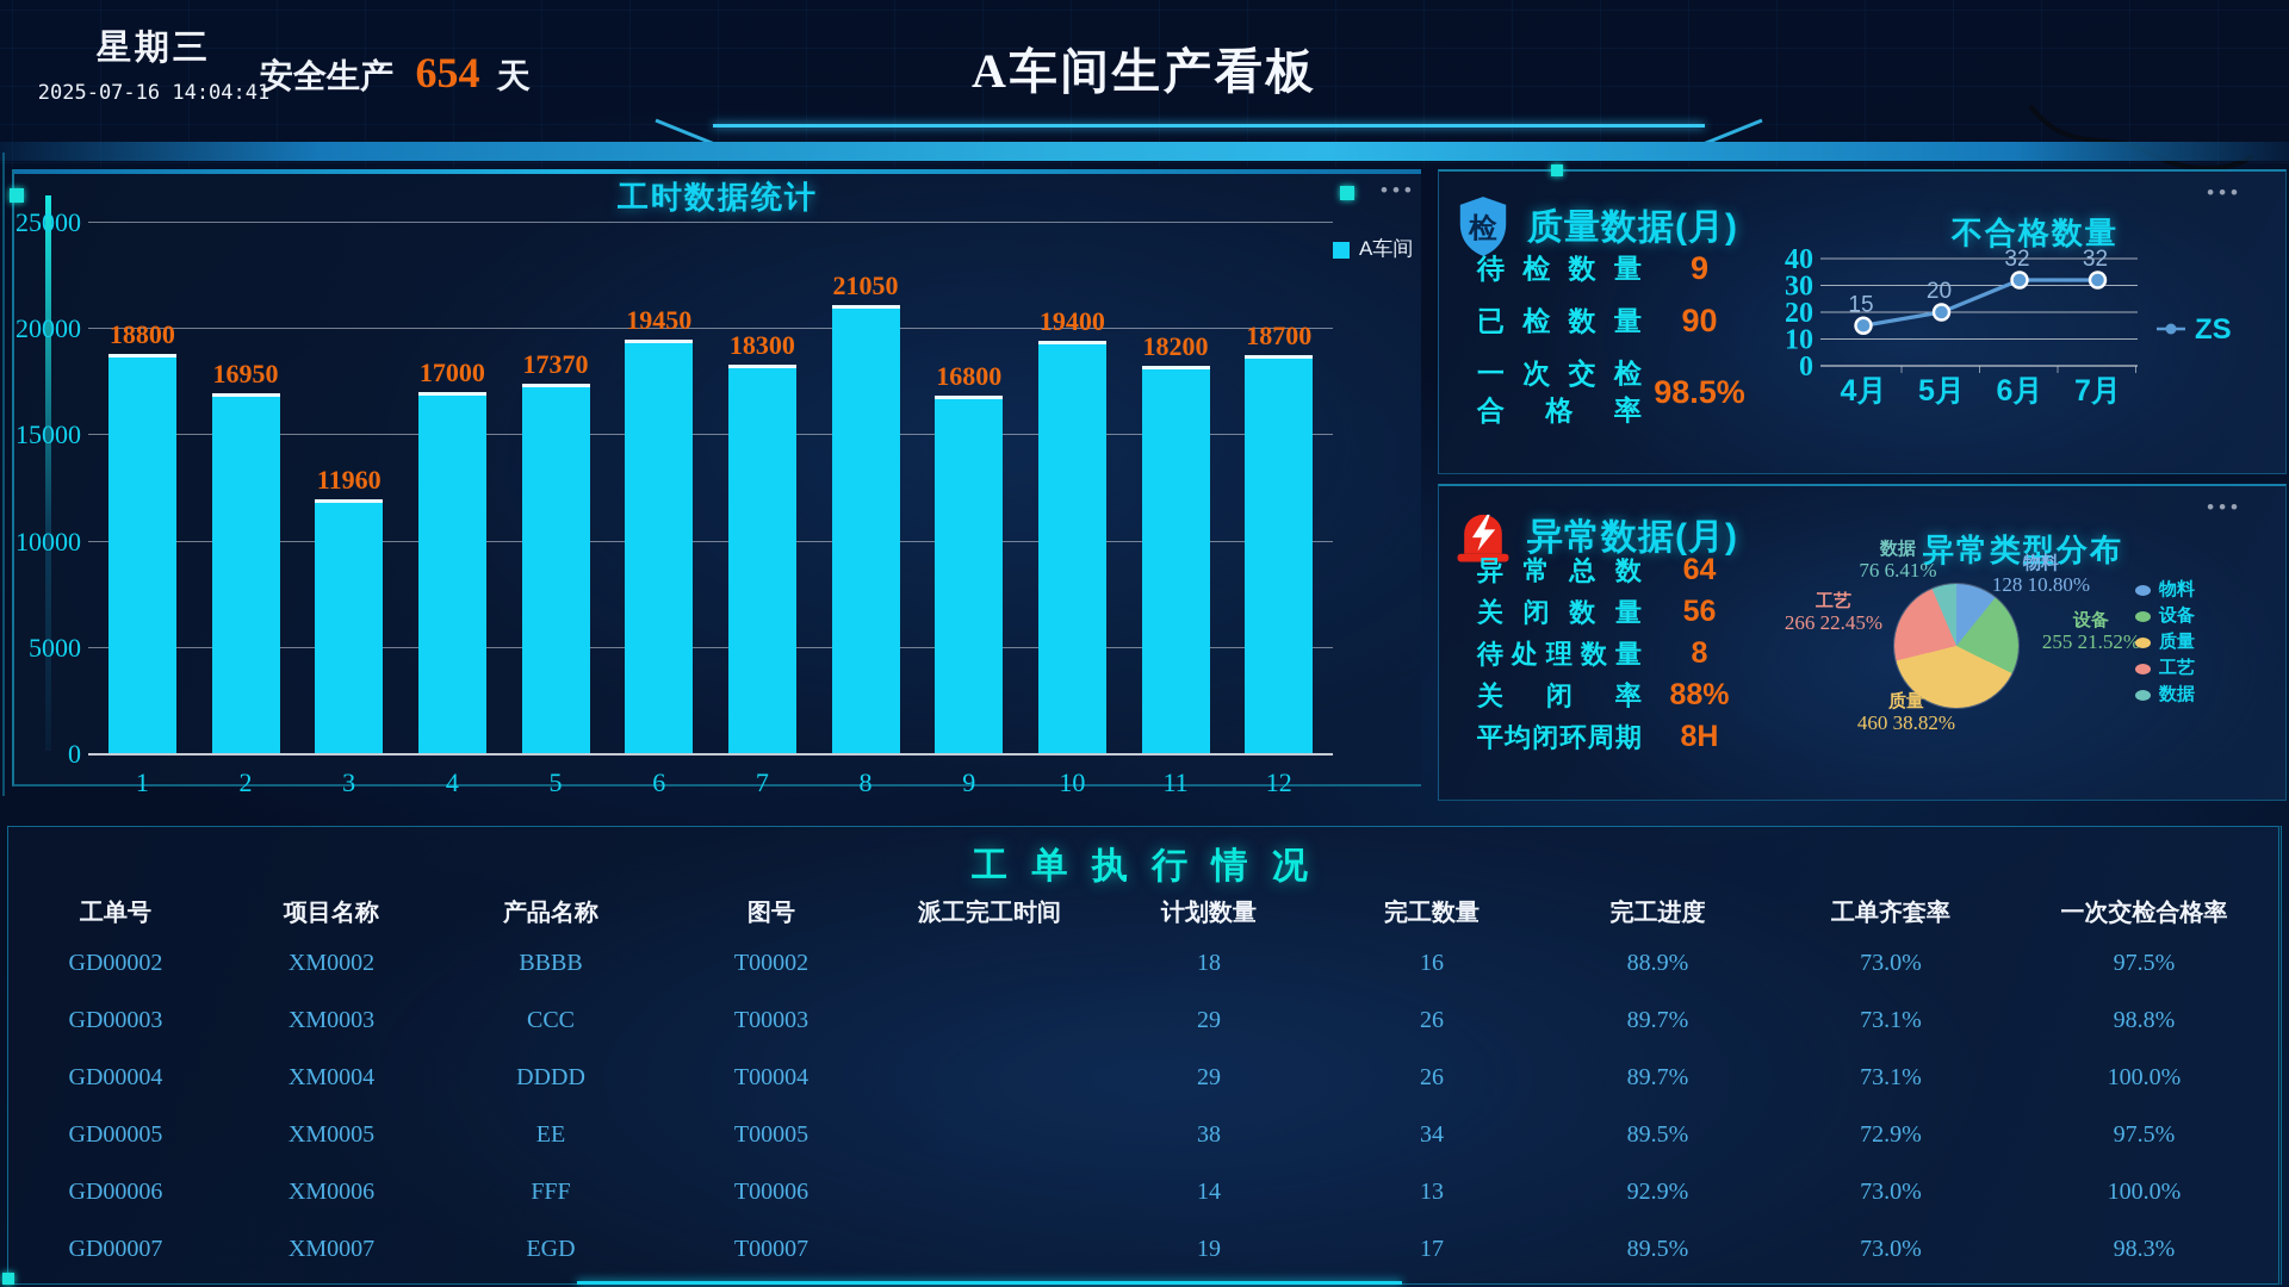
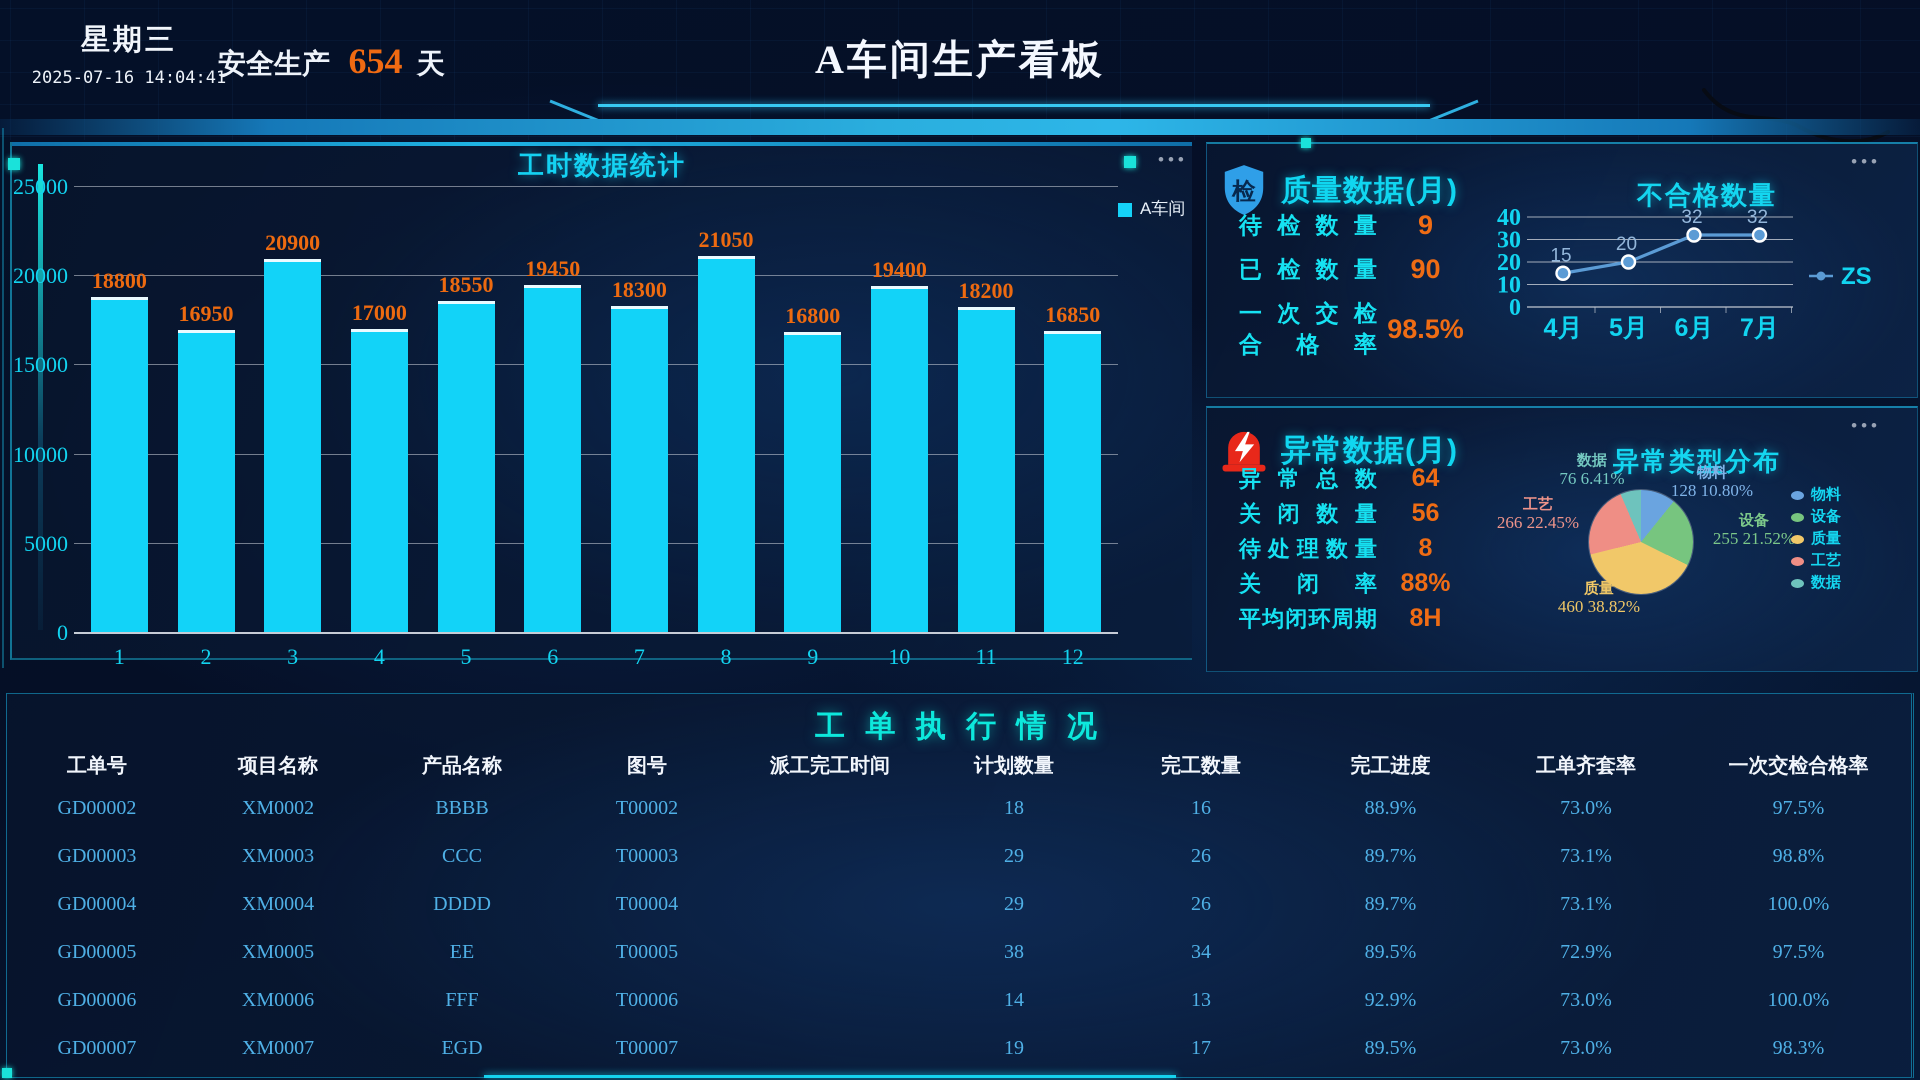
工时数据统计/3: 11960 -> 20900
工时数据统计/5: 17370 -> 18550
工时数据统计/12: 18700 -> 16850
